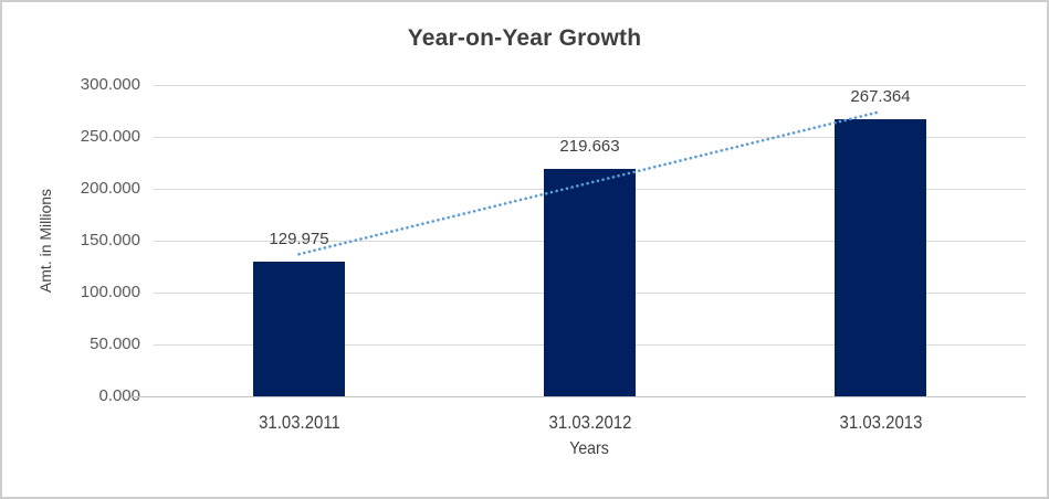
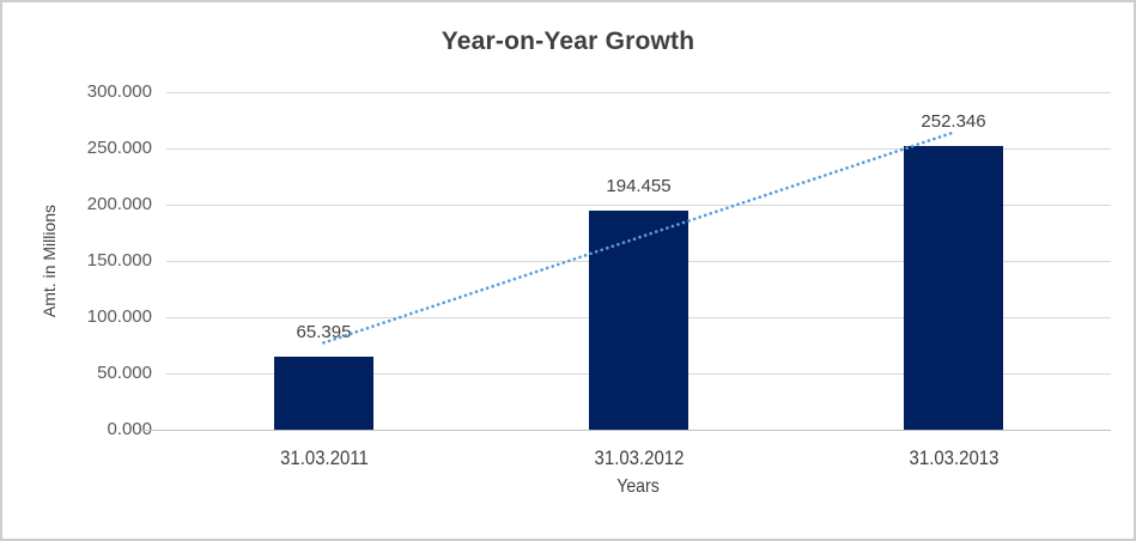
31.03.2011: 129.975 -> 65.395
31.03.2012: 219.663 -> 194.455
31.03.2013: 267.364 -> 252.346
